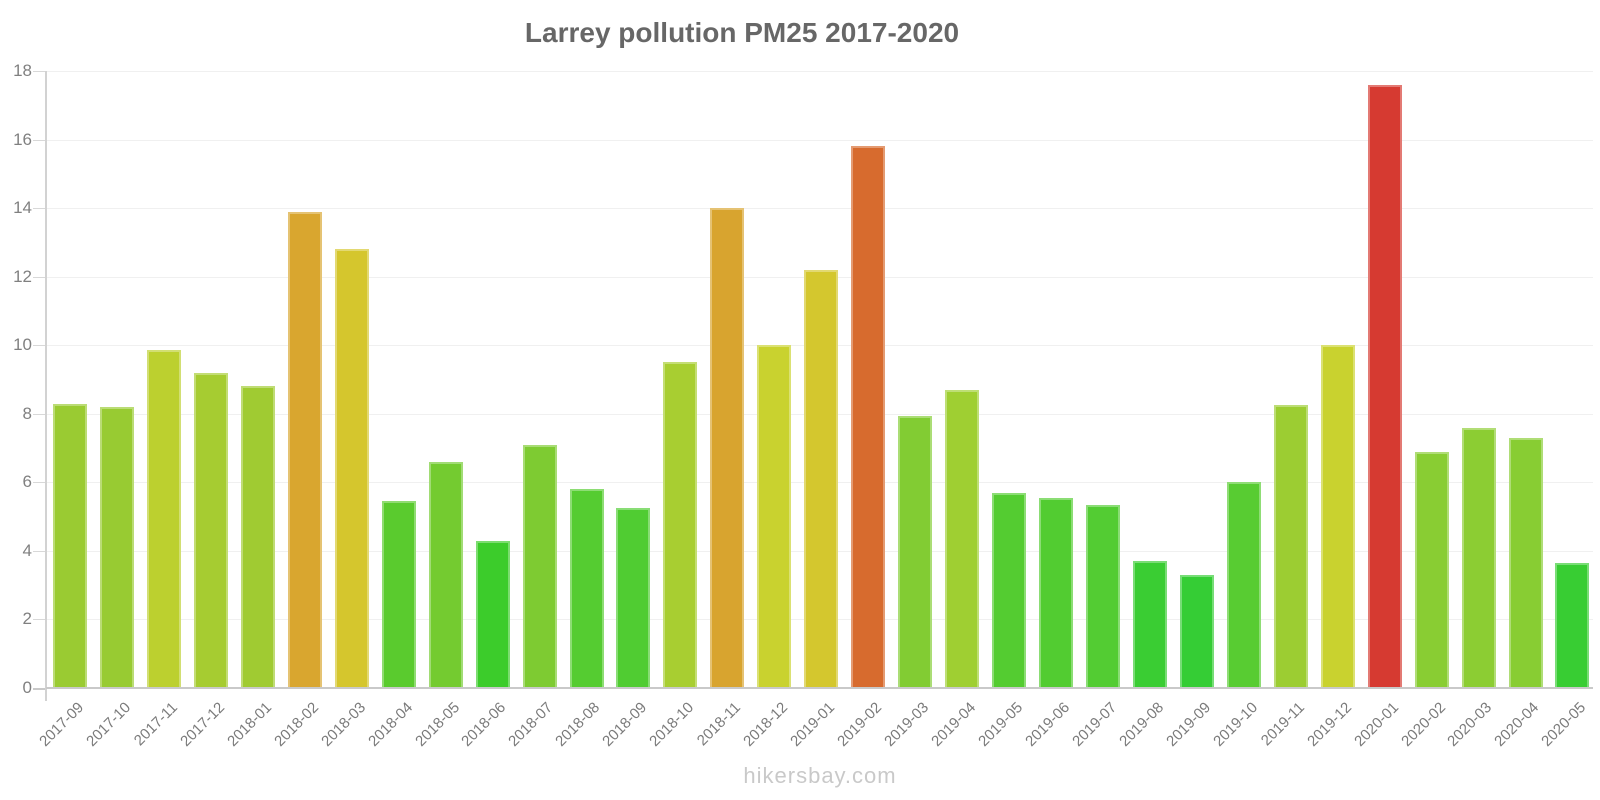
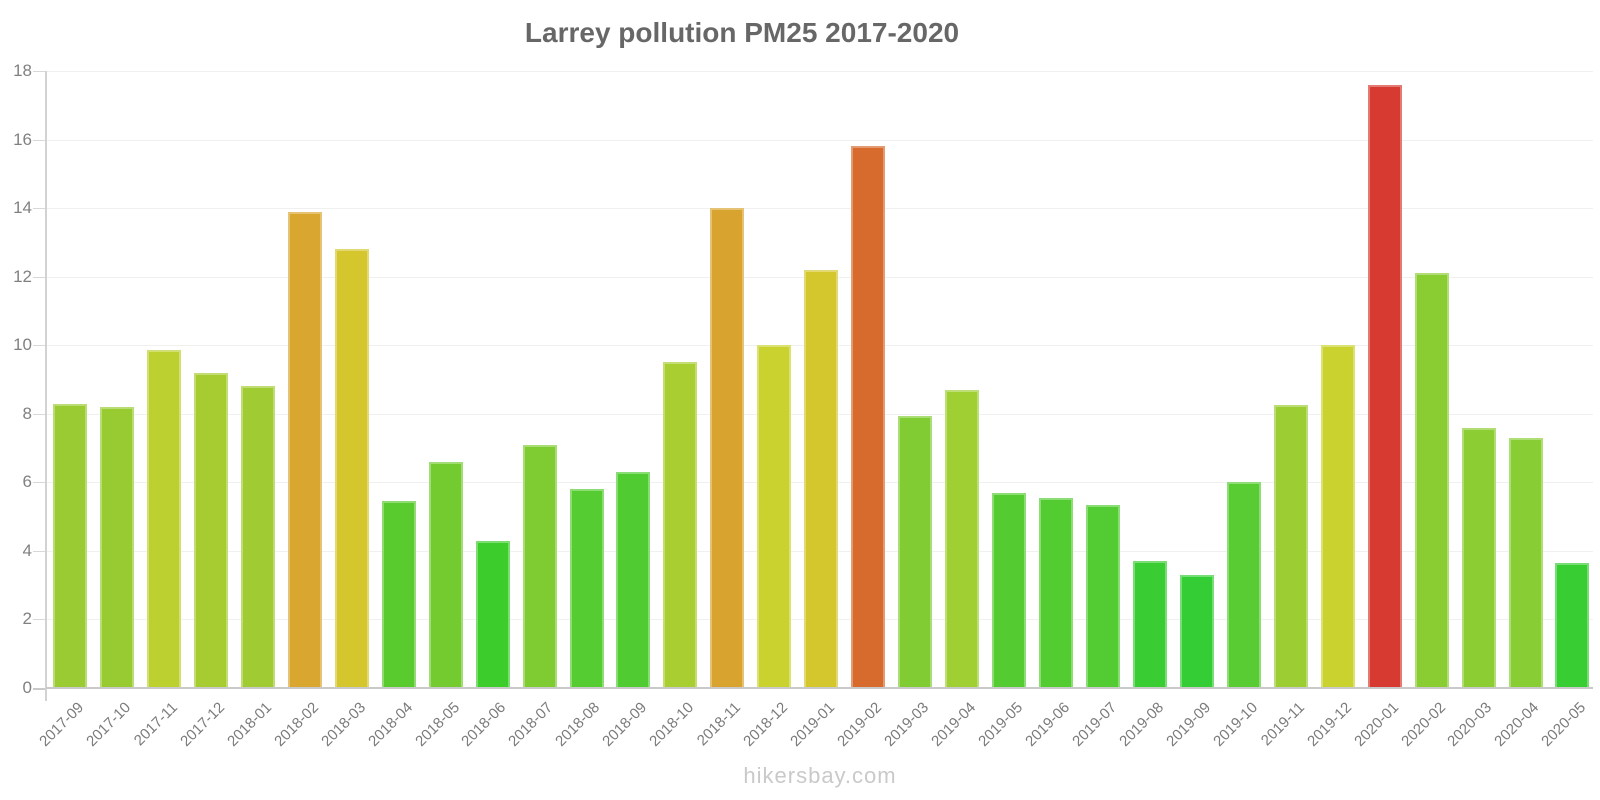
2018-09: 5.2 -> 6.3
2020-02: 6.9 -> 12.1
